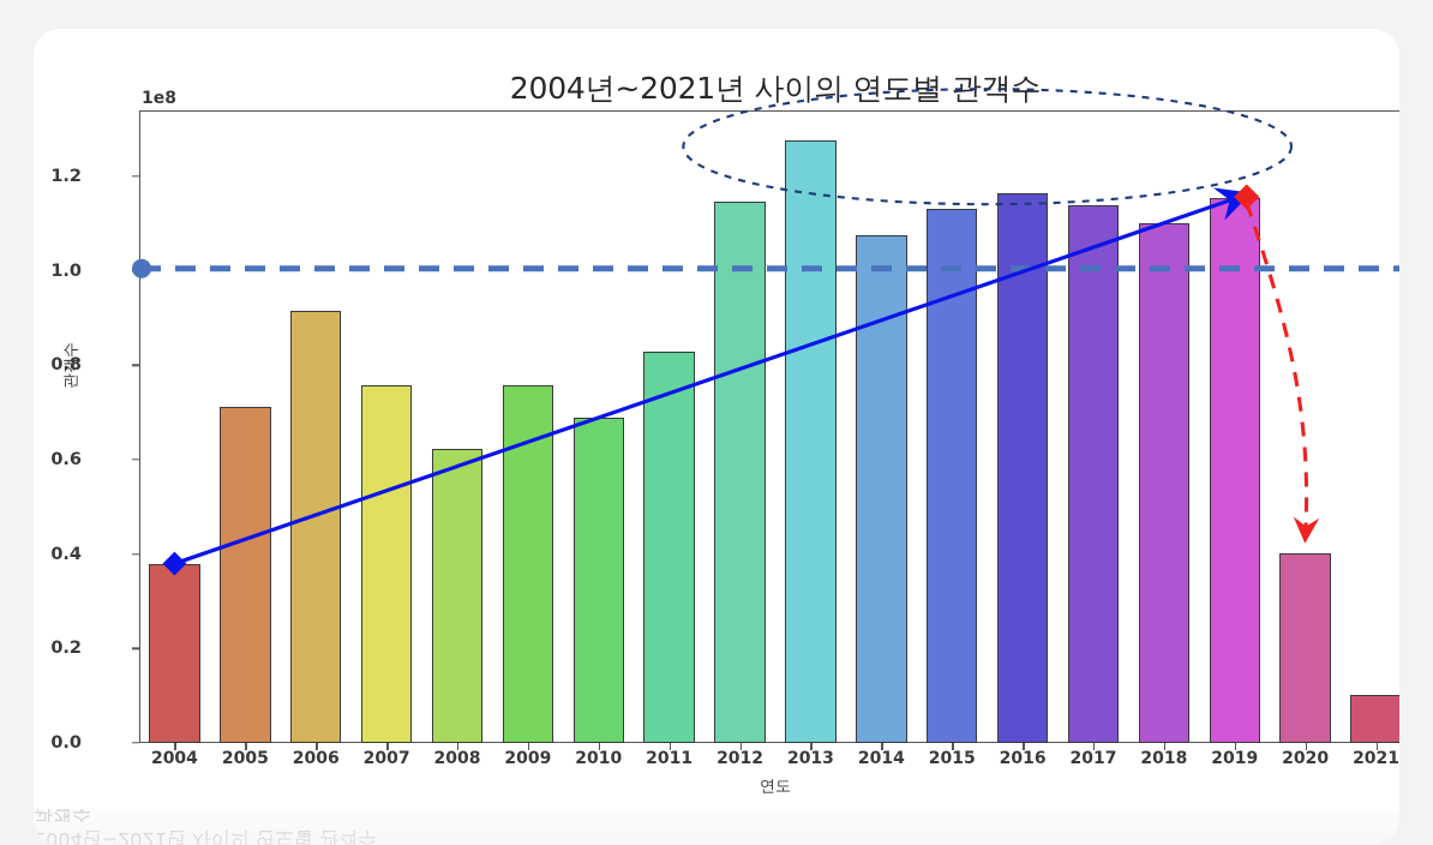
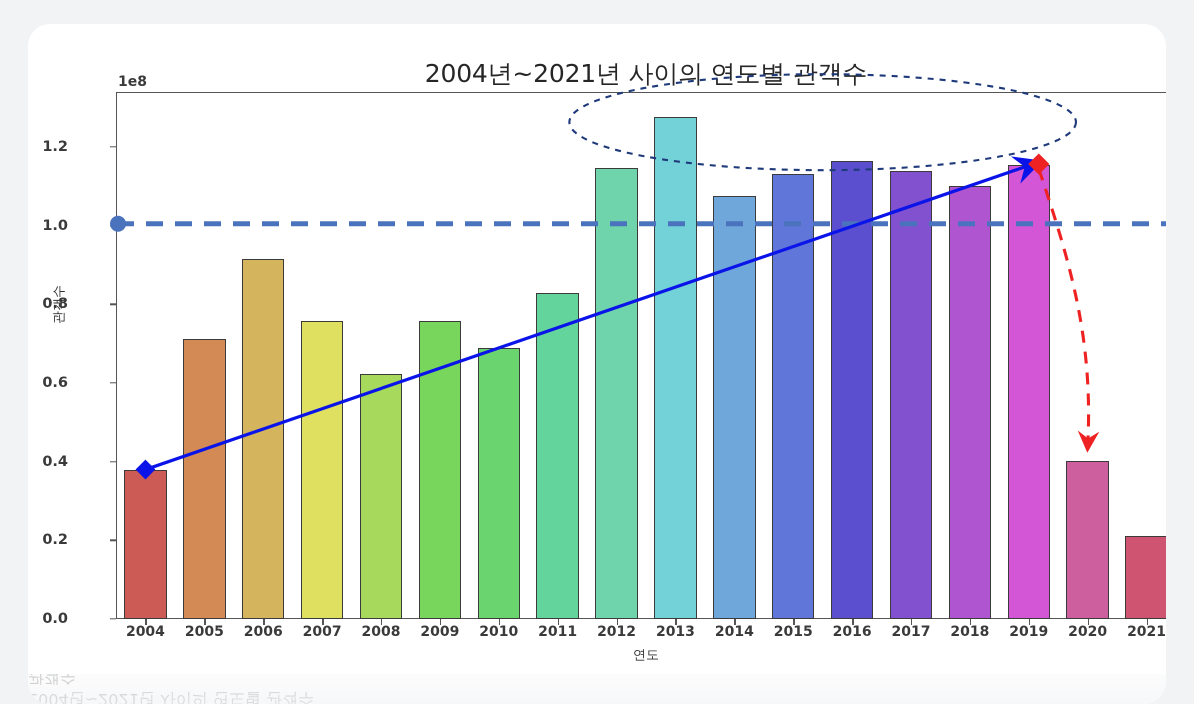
2021: 0.10 -> 0.21
